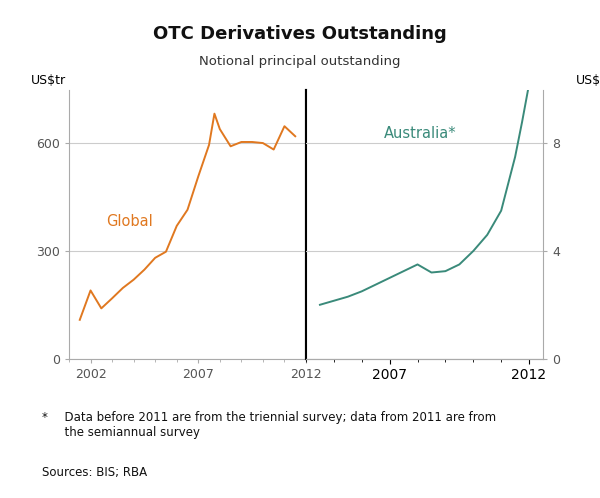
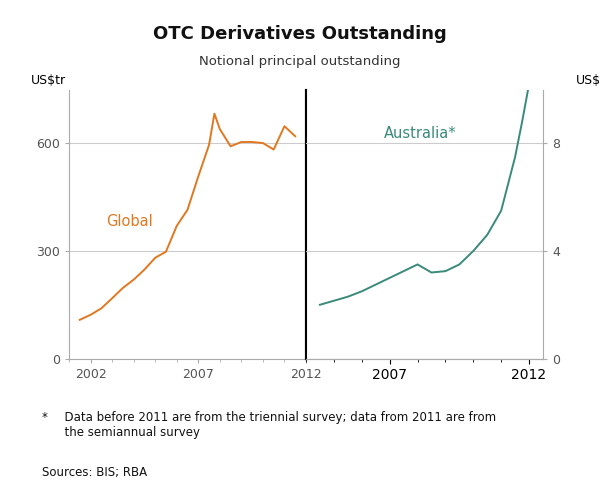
2002: 190 -> 122
